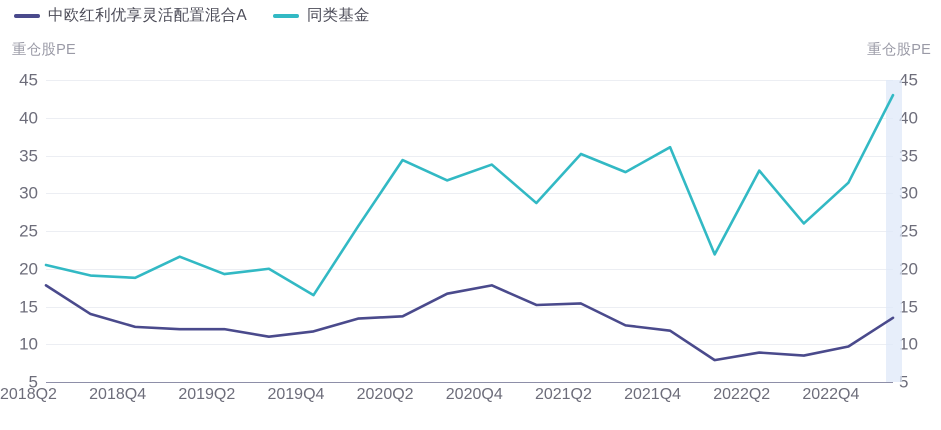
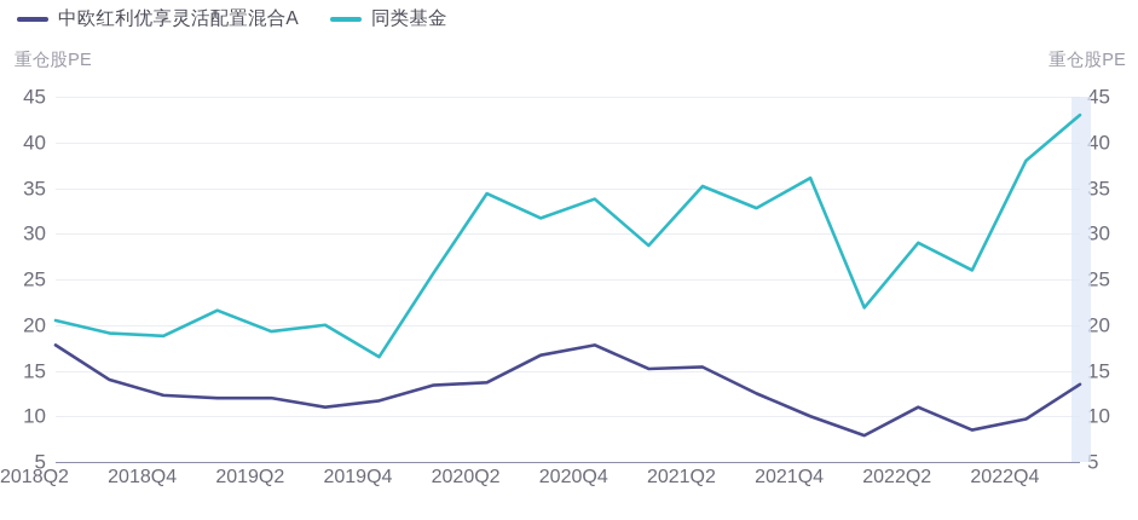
中欧红利优享灵活配置混合A/2021Q4: 12 -> 10
中欧红利优享灵活配置混合A/2022Q2: 9 -> 11
同类基金/2022Q2: 33 -> 29
同类基金/2022Q4: 31 -> 38
